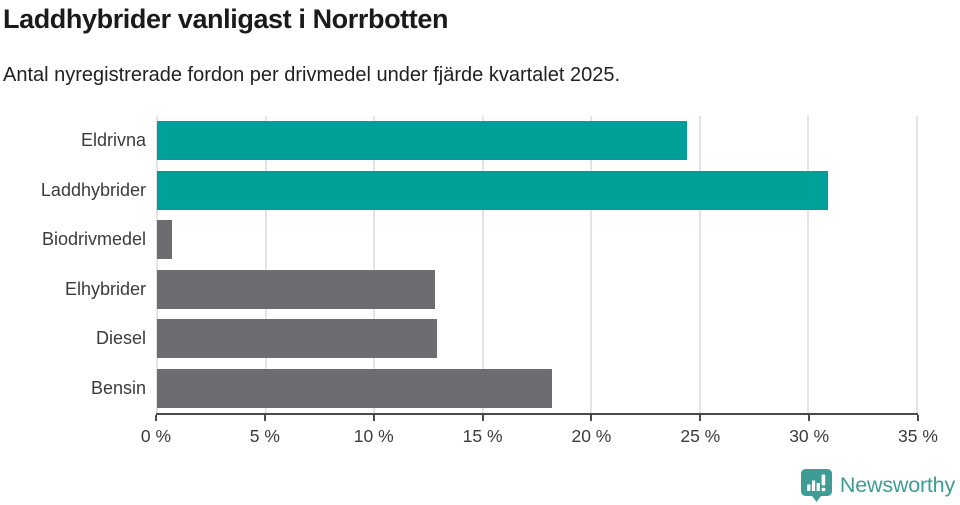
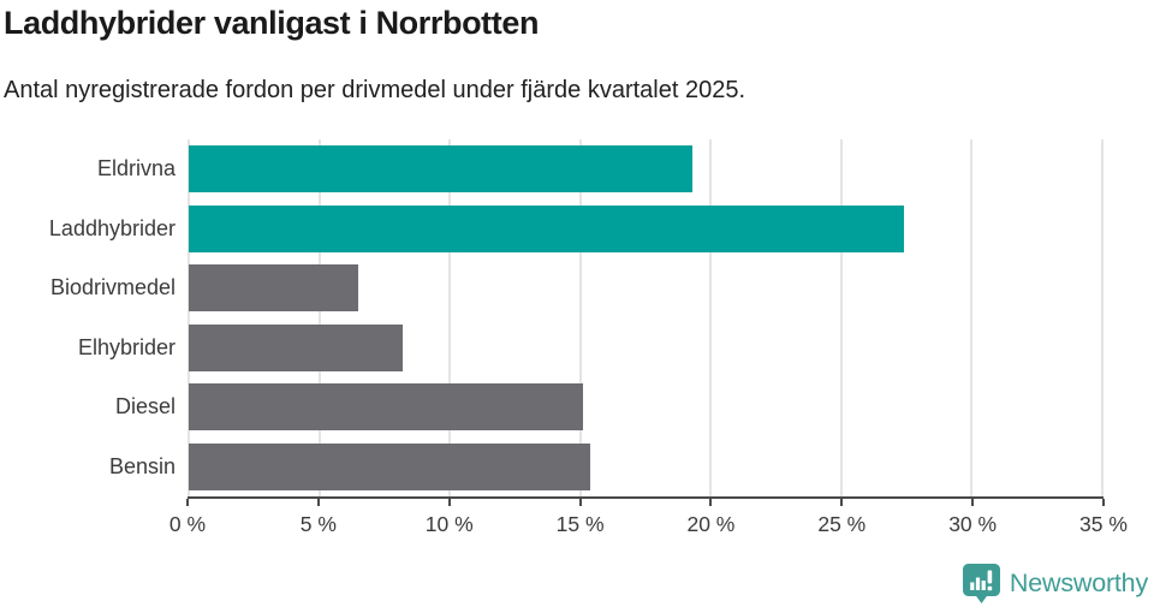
Eldrivna: 24.4% -> 19.3%
Laddhybrider: 30.9% -> 27.4%
Biodrivmedel: 0.7% -> 6.5%
Elhybrider: 12.8% -> 8.2%
Diesel: 12.9% -> 15.1%
Bensin: 18.2% -> 15.4%
